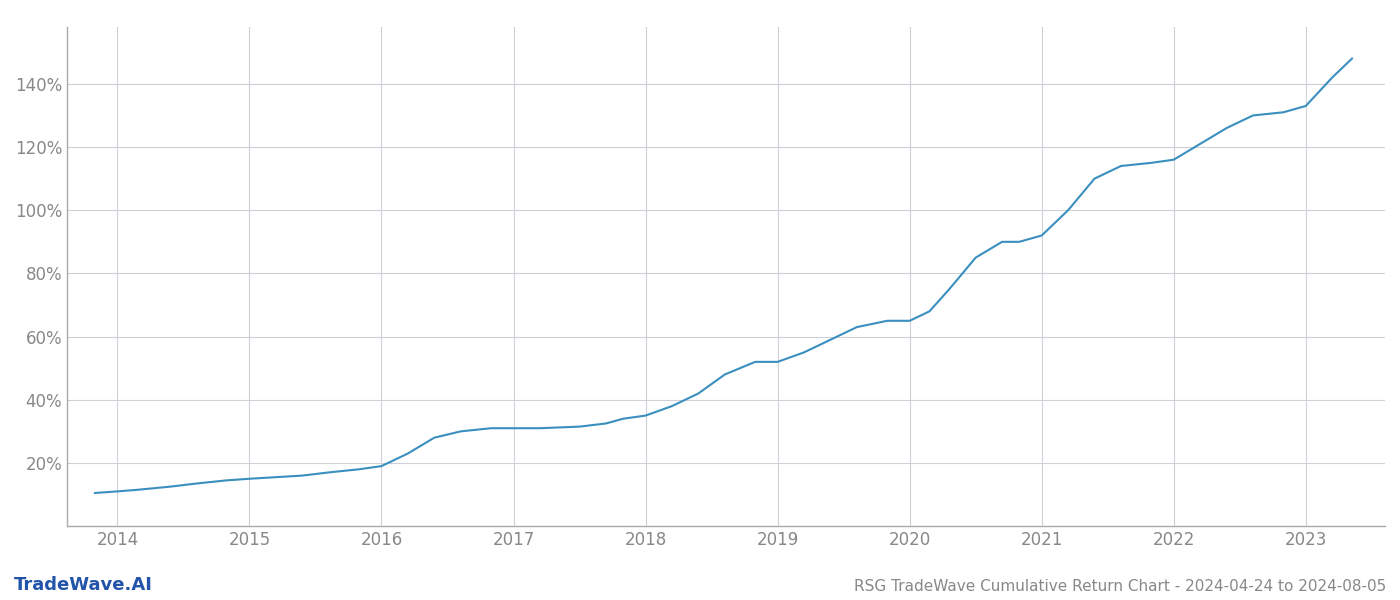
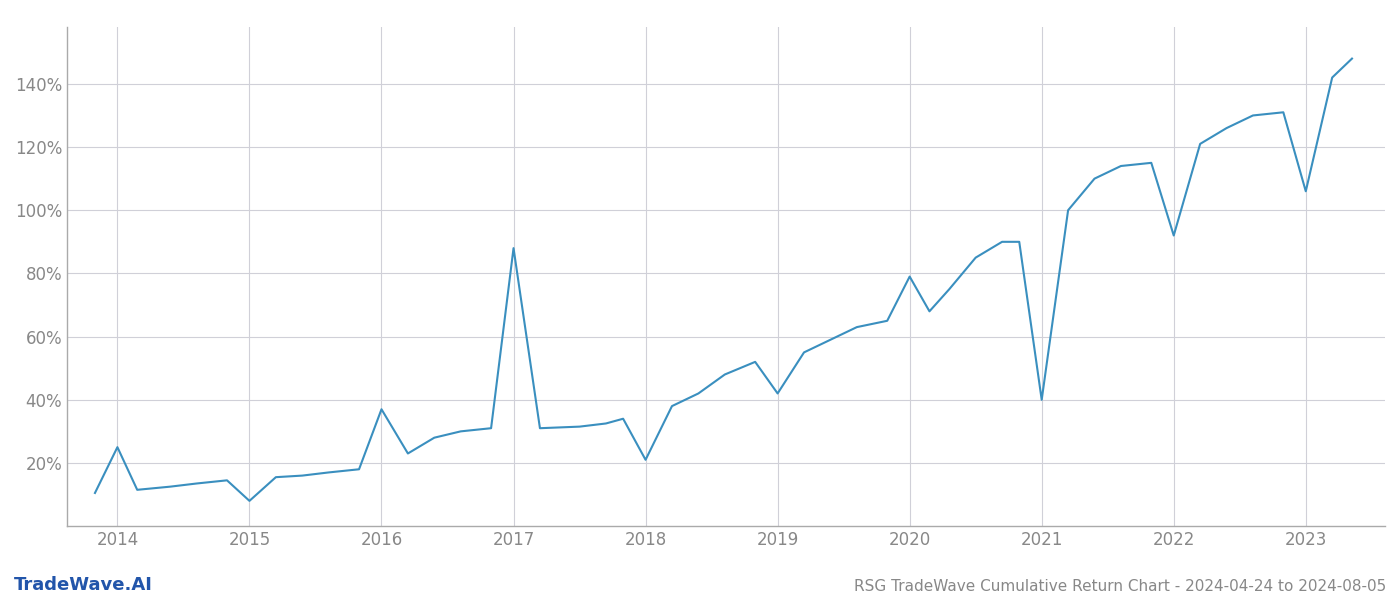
2014: 11.0% -> 25.0%
2015: 15.0% -> 8.0%
2016: 19.0% -> 37.0%
2017: 31.0% -> 88.0%
2018: 35.0% -> 21.0%
2019: 52.0% -> 42.0%
2020: 65.0% -> 79.0%
2021: 92.0% -> 40.0%
2022: 116.0% -> 92.0%
2023: 133.0% -> 106.0%
